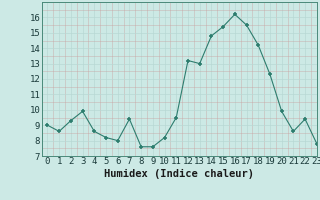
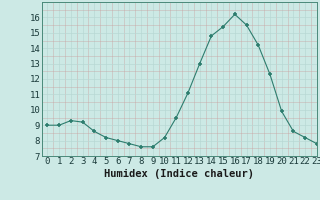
1: 8.6 -> 9.0
3: 9.9 -> 9.2
7: 9.4 -> 7.8
12: 13.2 -> 11.1
22: 9.4 -> 8.2
